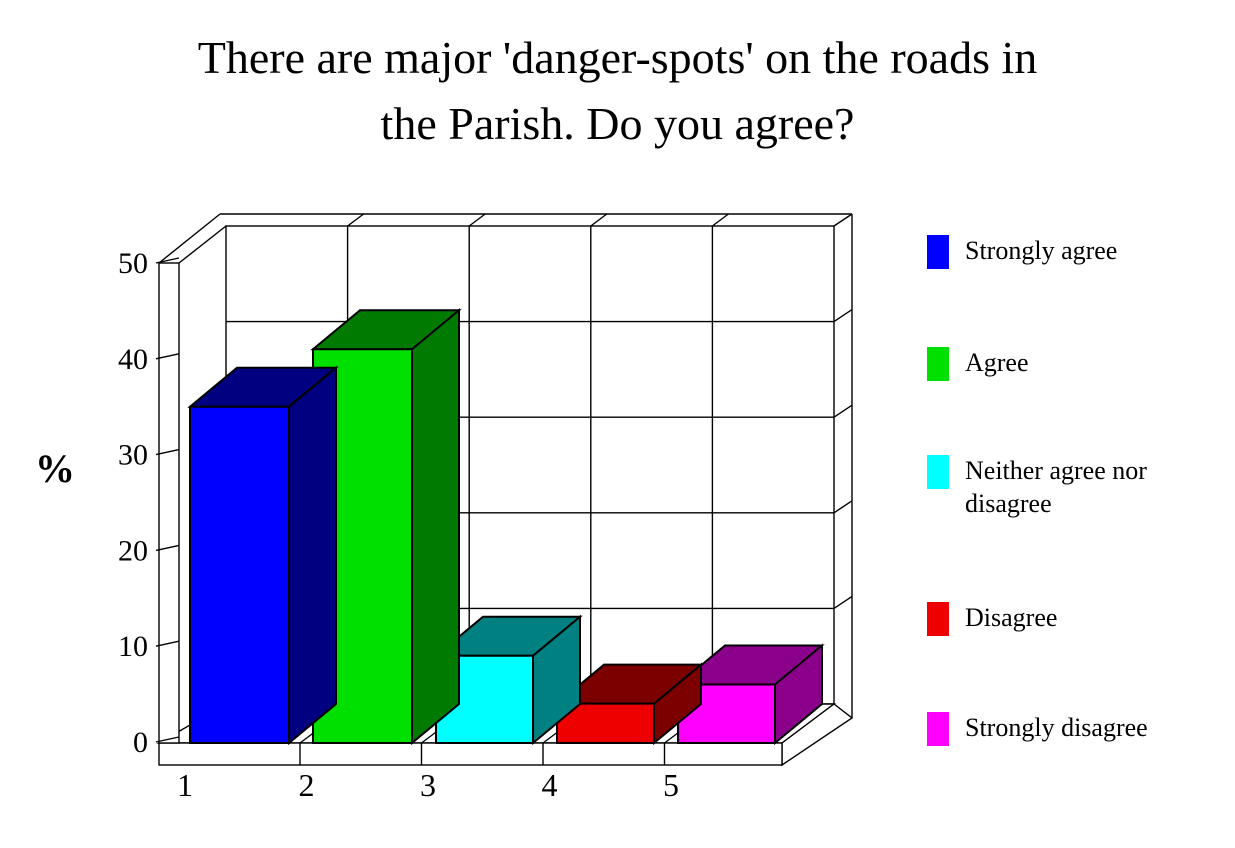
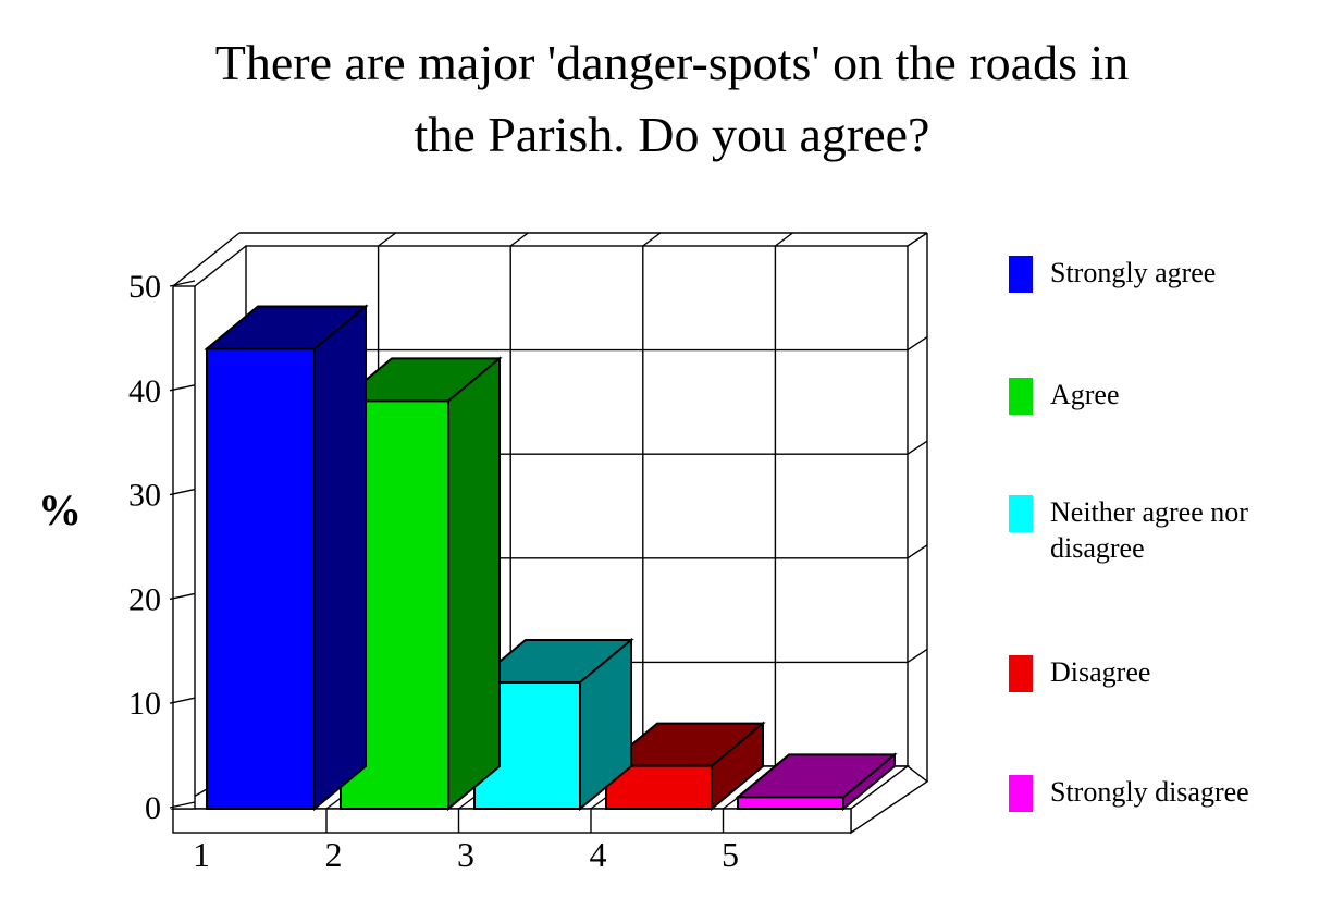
1: 35 -> 44
2: 41 -> 39
3: 9 -> 12
5: 6 -> 1
